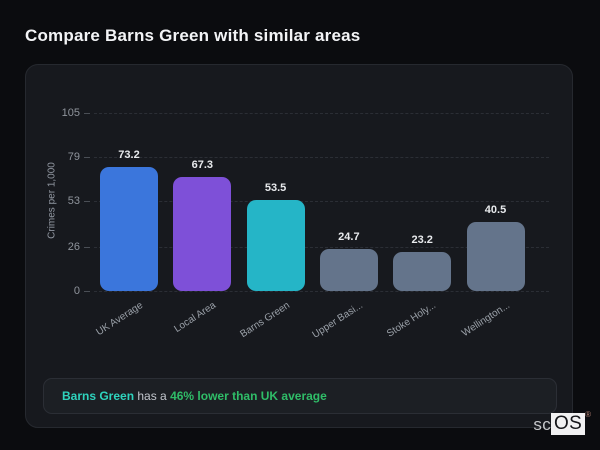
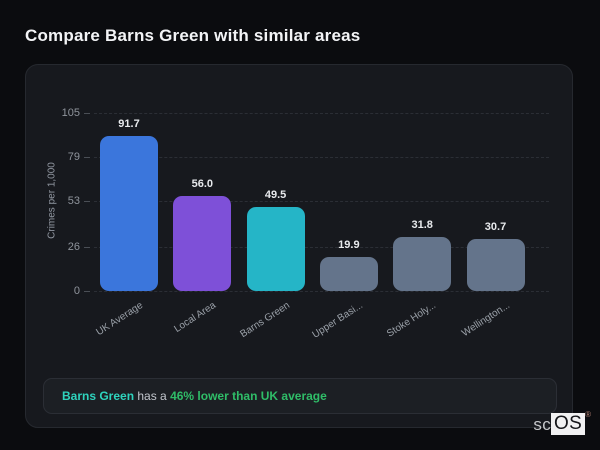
UK Average: 73.2 -> 91.7
Local Area: 67.3 -> 56.0
Barns Green: 53.5 -> 49.5
Upper Basi...: 24.7 -> 19.9
Stoke Holy...: 23.2 -> 31.8
Wellington...: 40.5 -> 30.7
